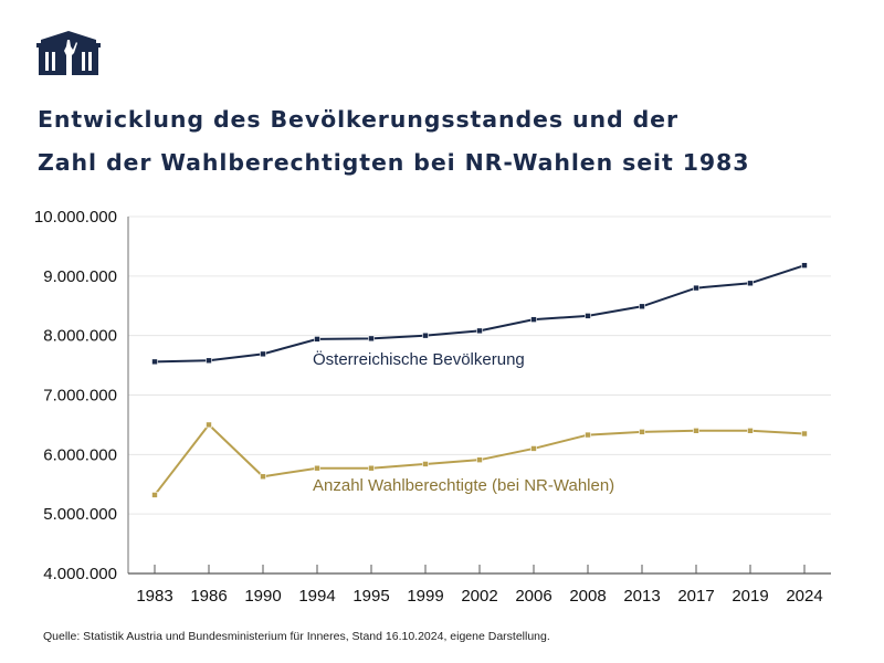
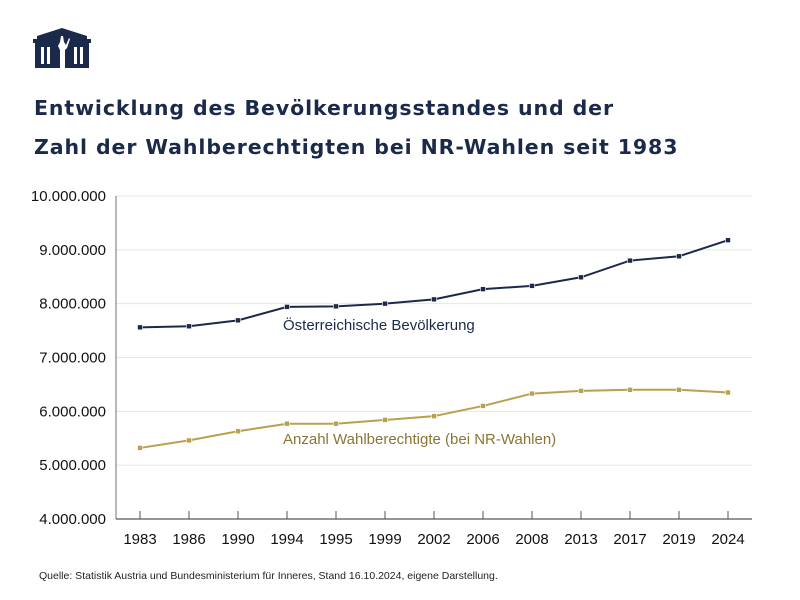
Anzahl Wahlberechtigte (bei NR-Wahlen)/1986: 6500000 -> 5500000
